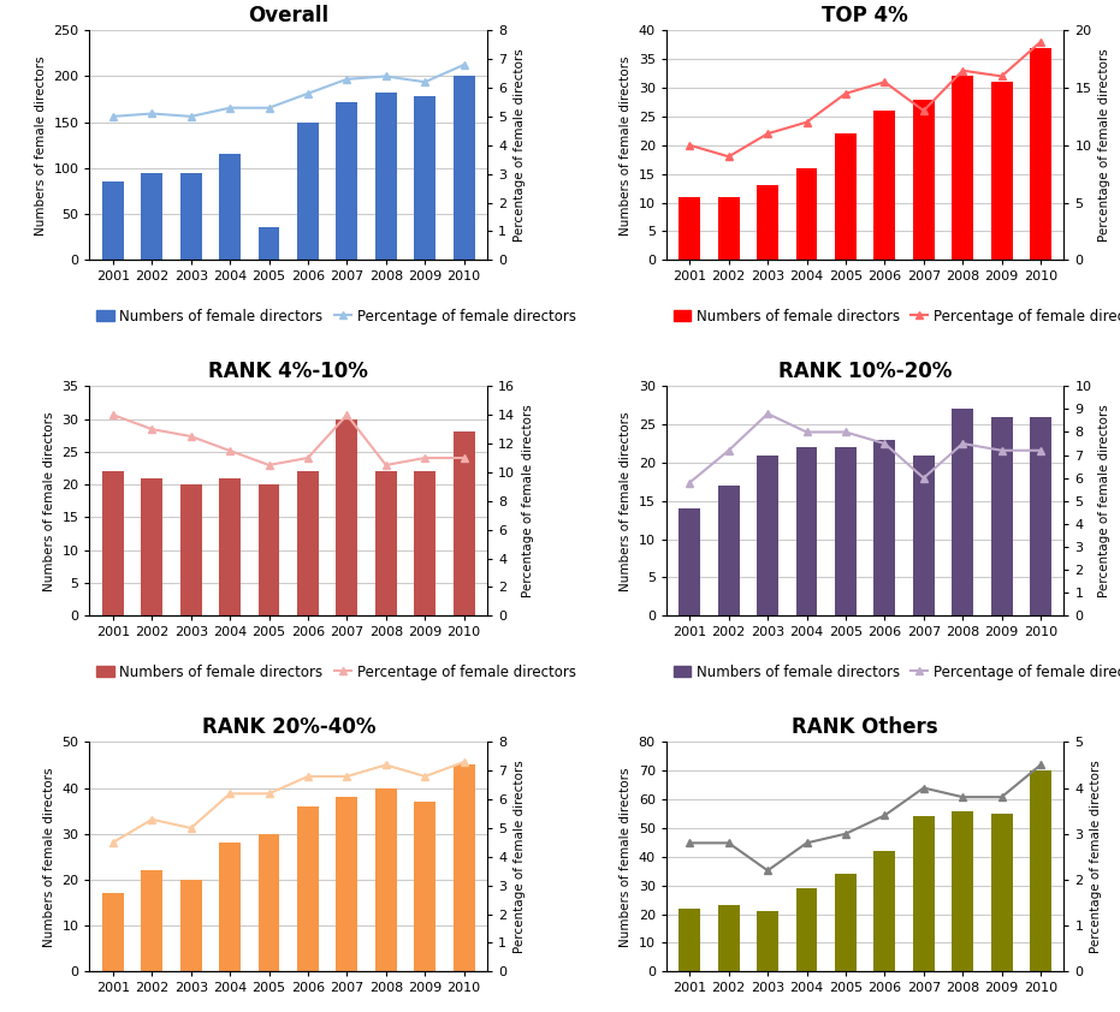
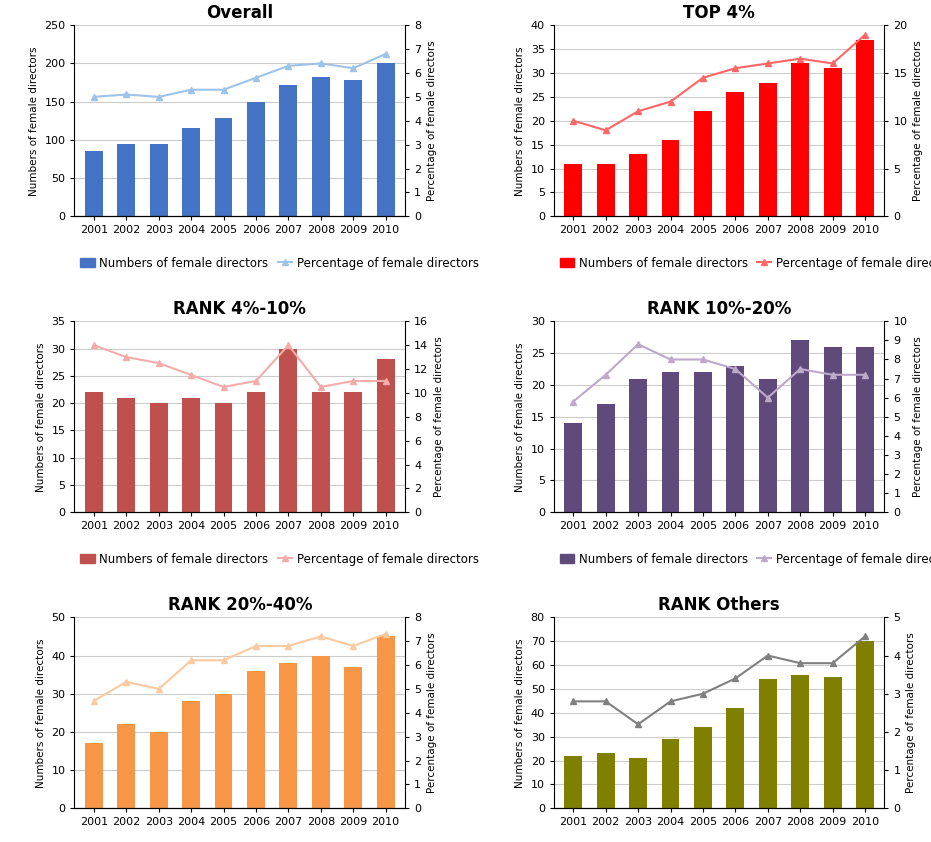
Overall/Numbers of female directors/2005: 36 -> 128
TOP 4%/Percentage of female directors/2007: 13.0 -> 16.0
